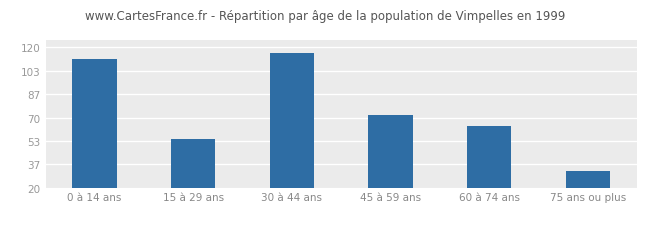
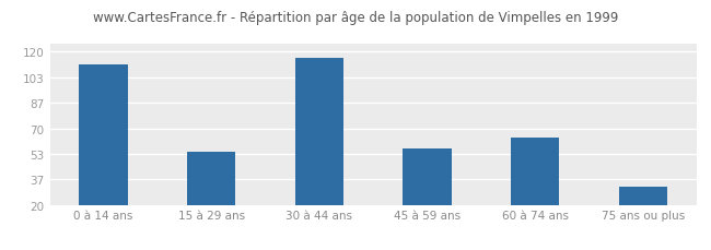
45 à 59 ans: 72 -> 57
